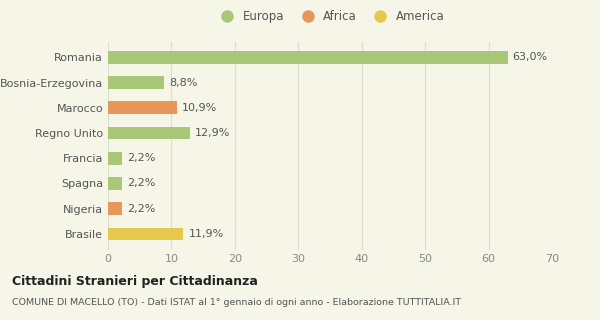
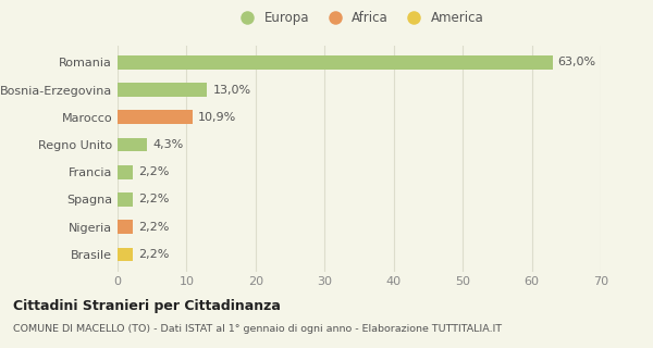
Bosnia-Erzegovina: 8,8% -> 13,0%
Regno Unito: 12,9% -> 4,3%
Brasile: 11,9% -> 2,2%
